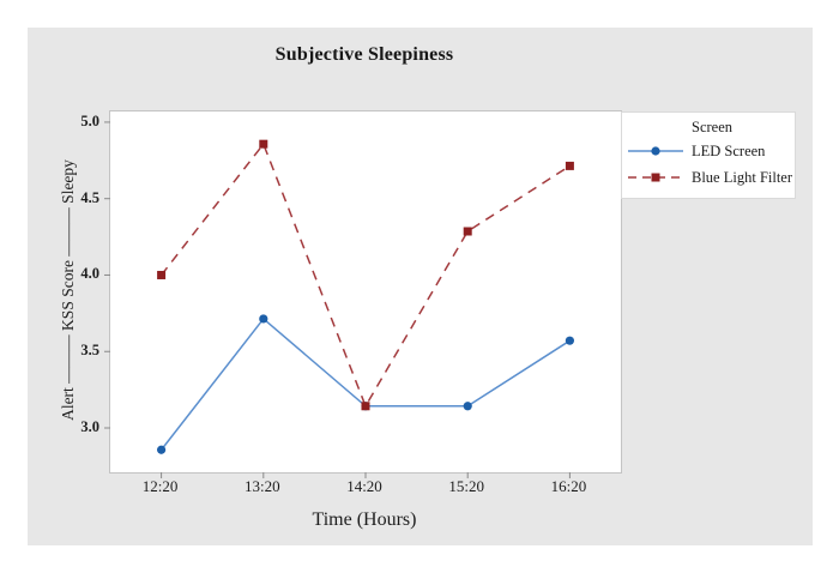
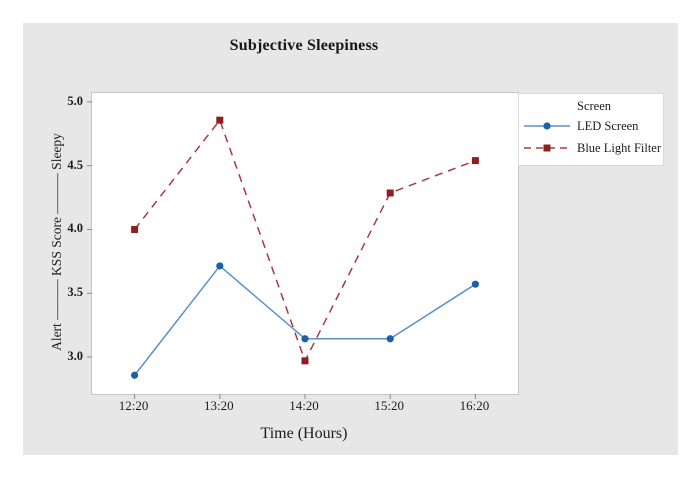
Blue Light Filter/14:20: 3.14 -> 2.97
Blue Light Filter/16:20: 4.71 -> 4.54
